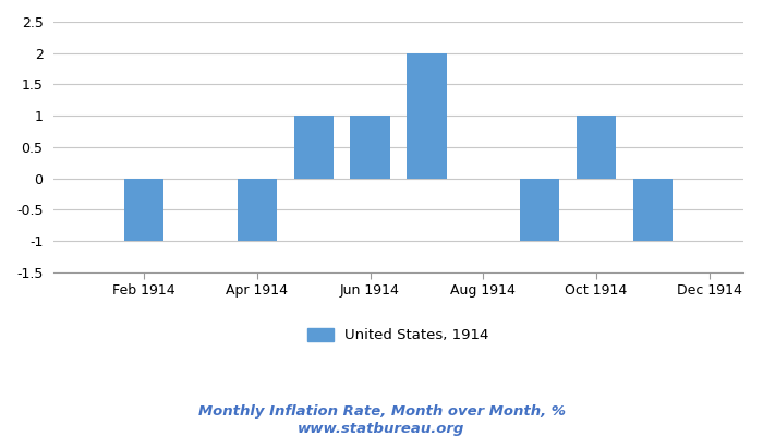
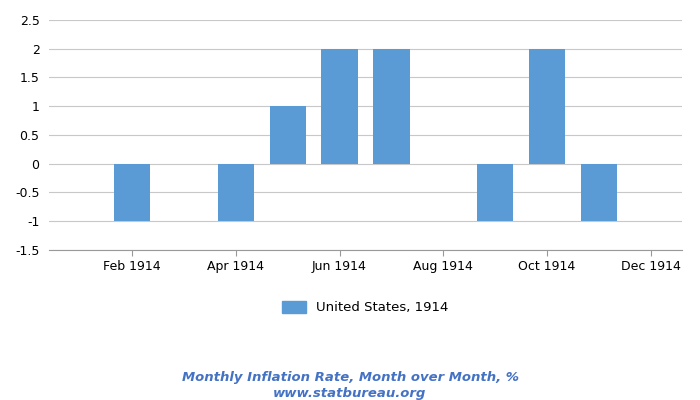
Jun 1914: 1 -> 2
Oct 1914: 1 -> 2
